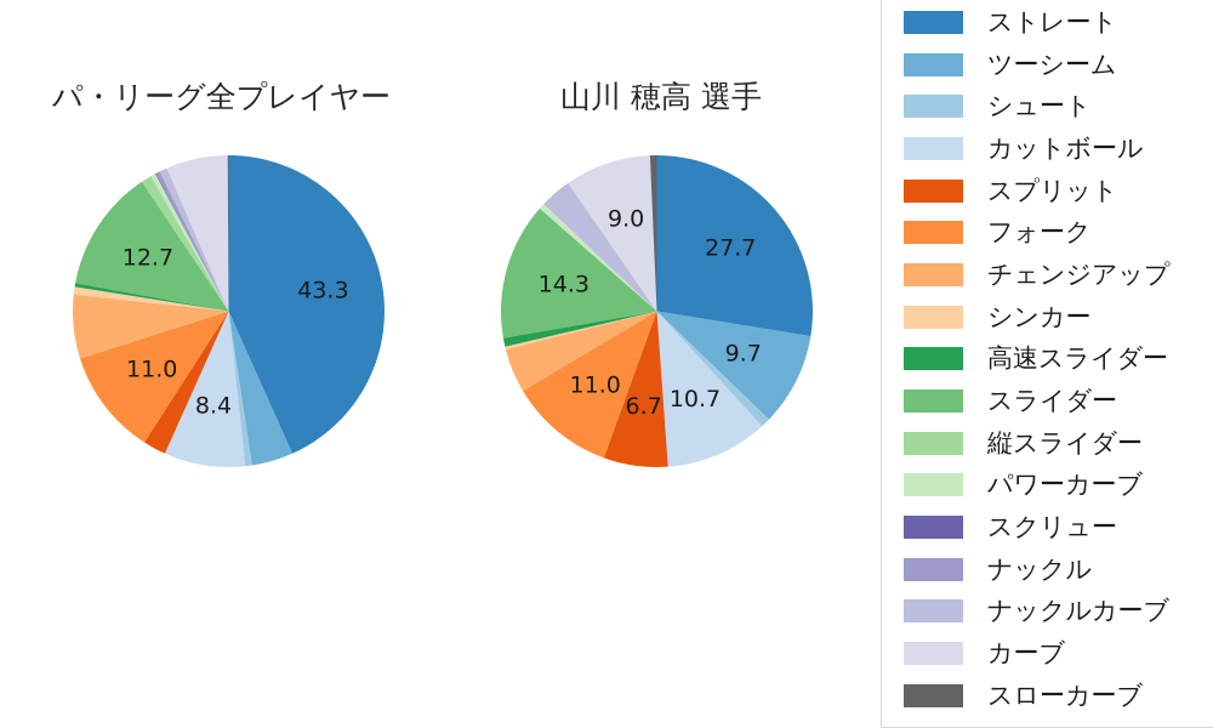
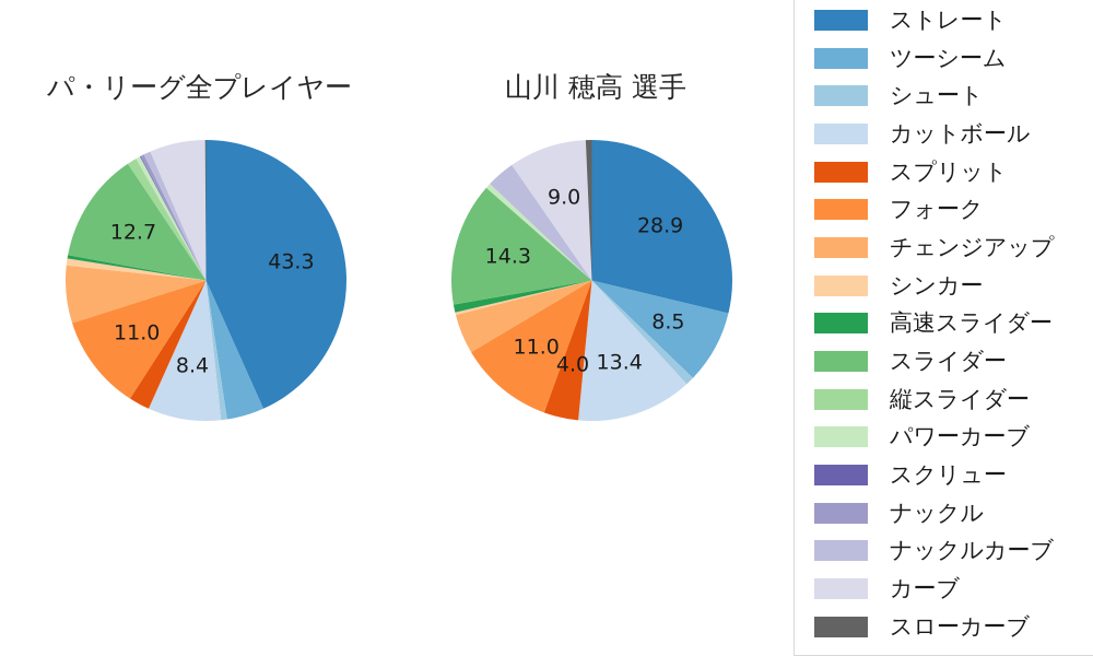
山川 穂高 選手/ストレート: 27.7 -> 28.9
山川 穂高 選手/ツーシーム: 9.7 -> 8.5
山川 穂高 選手/カットボール: 10.7 -> 13.4
山川 穂高 選手/スプリット: 6.7 -> 4.0
